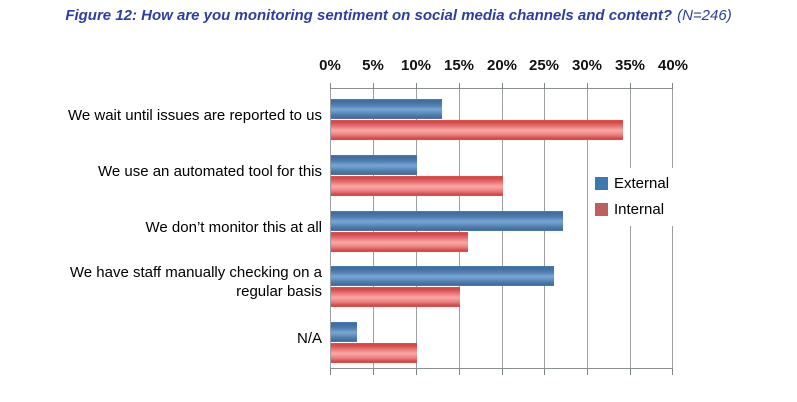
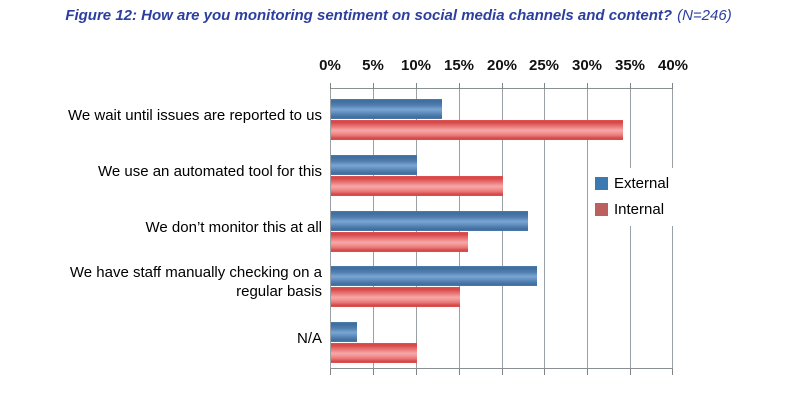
External/We don’t monitor this at all: 27% -> 23%
External/We have staff manually checking on a regular basis: 26% -> 24%
